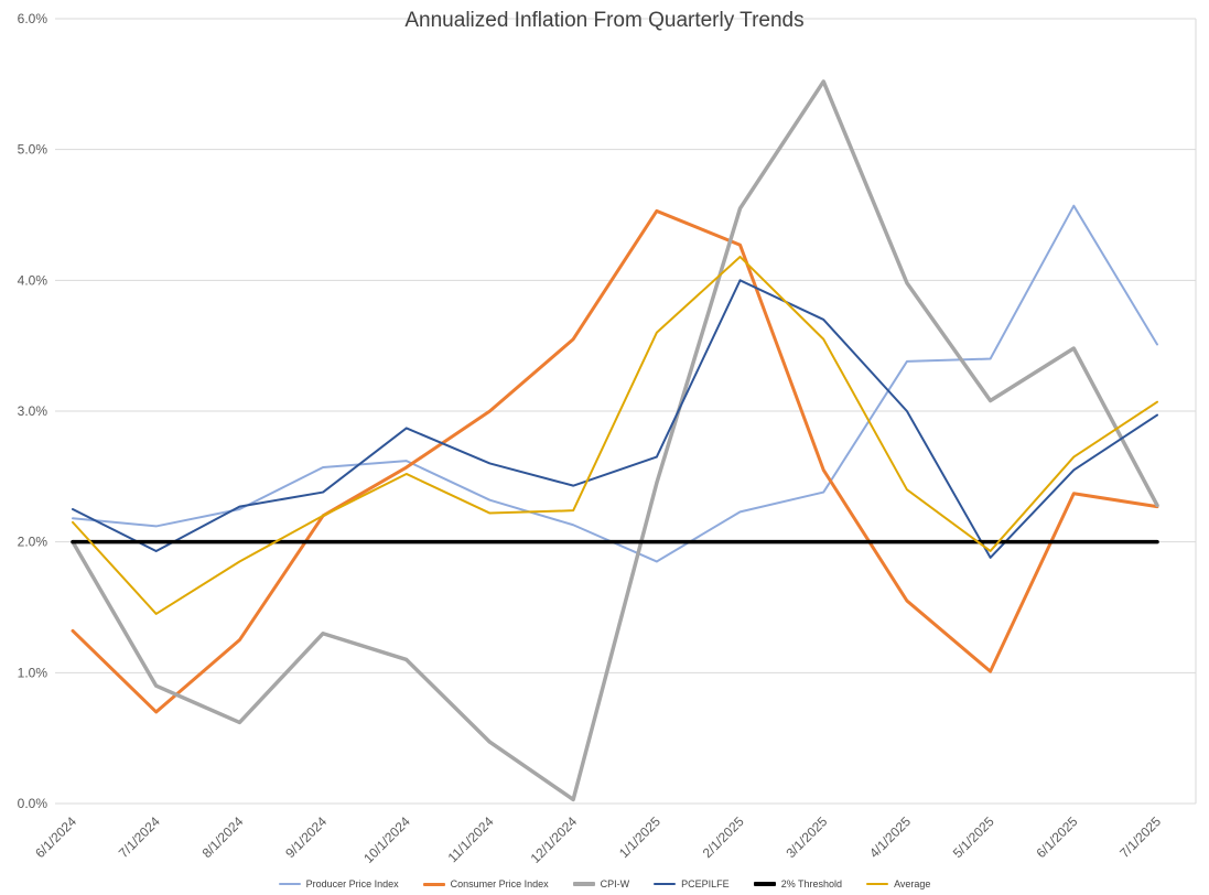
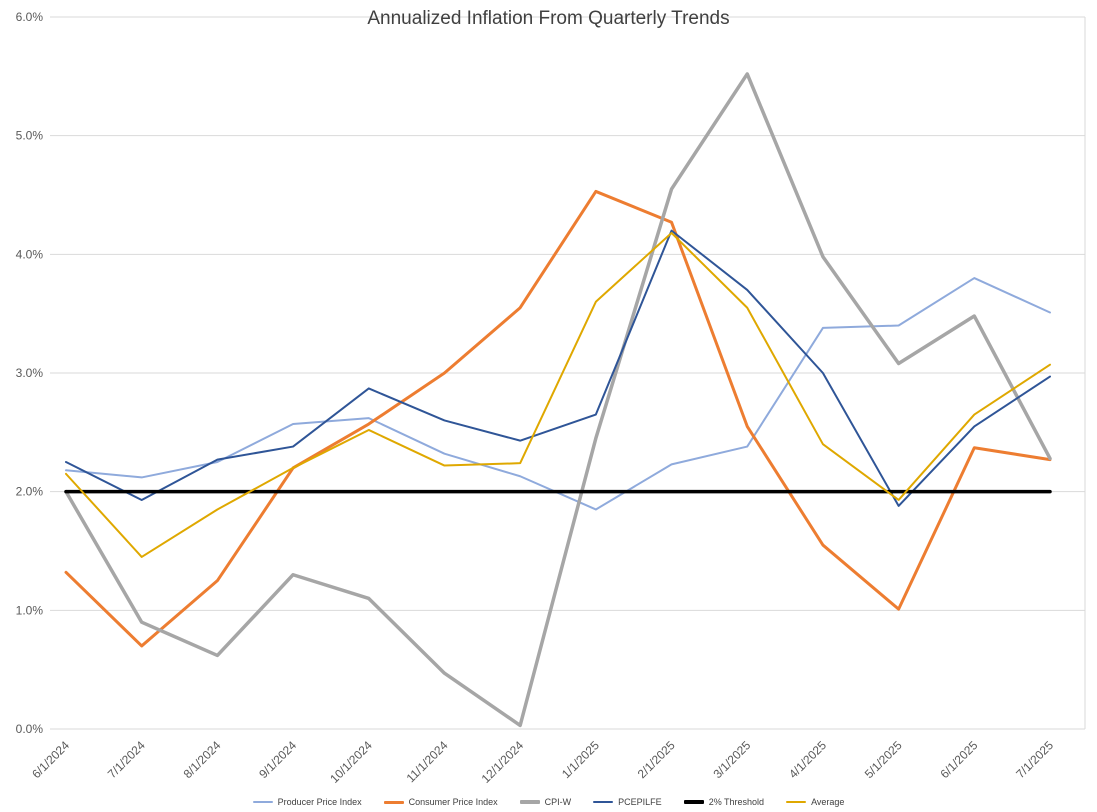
PCEPILFE/2/1/2025: 4.00% -> 4.20%
Producer Price Index/6/1/2025: 4.57% -> 3.80%
